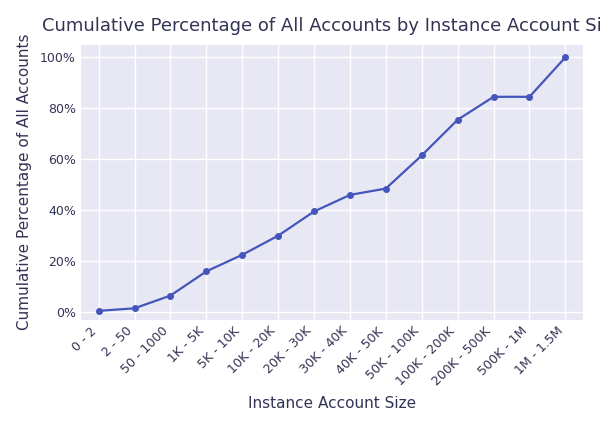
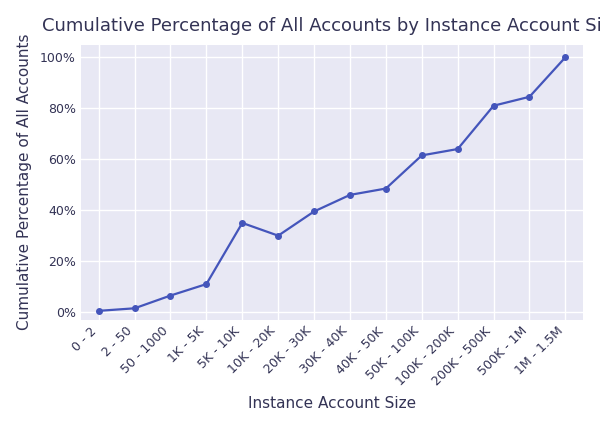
1K - 5K: 16.0% -> 11.0%
5K - 10K: 22.5% -> 35.0%
100K - 200K: 75.5% -> 64.0%
200K - 500K: 84.5% -> 81.0%
